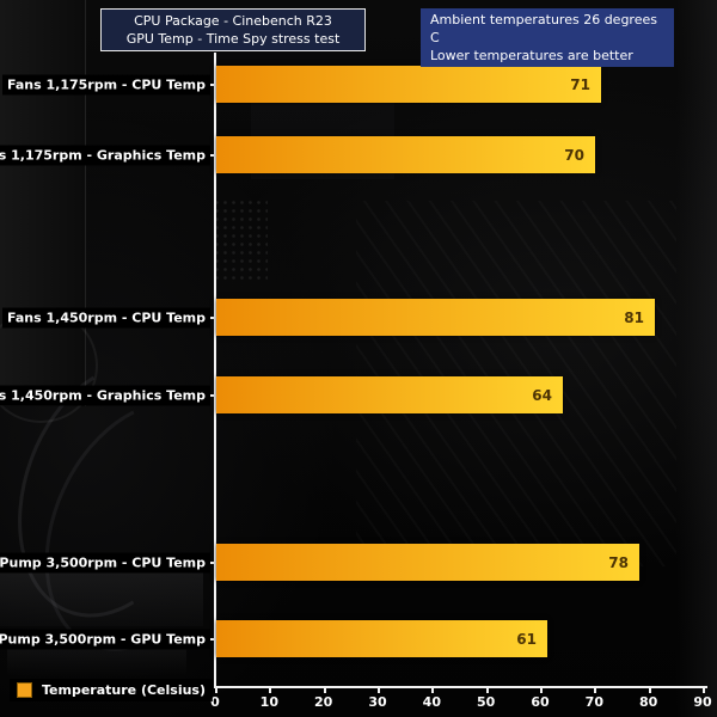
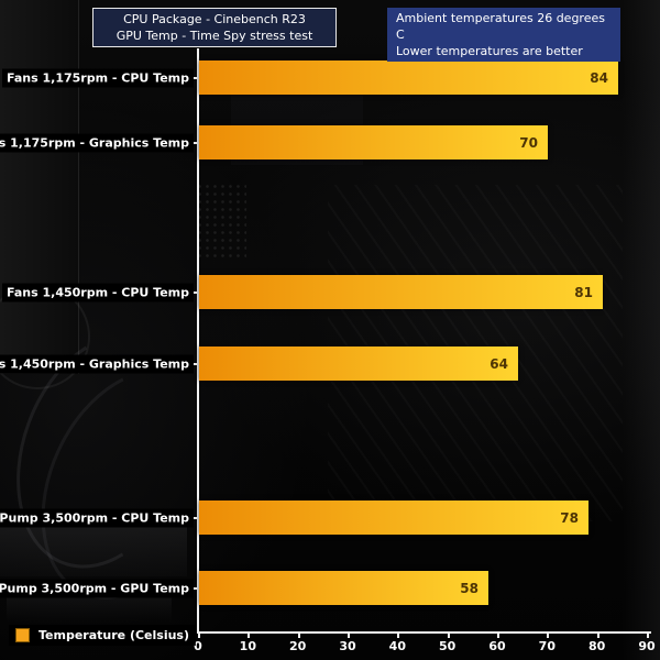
Fans 1,175rpm - CPU Temp: 71 -> 84
Pump 3,500rpm - GPU Temp: 61 -> 58
